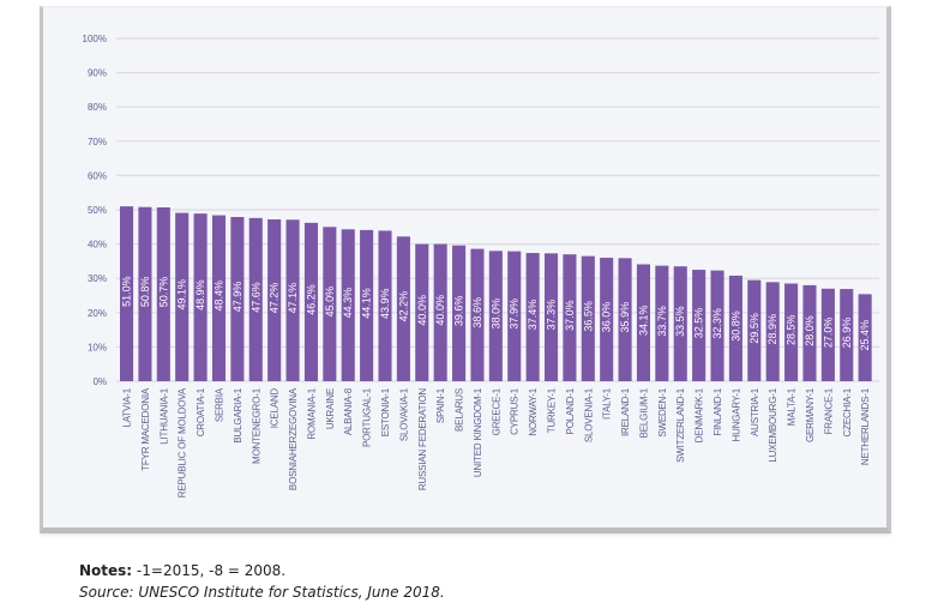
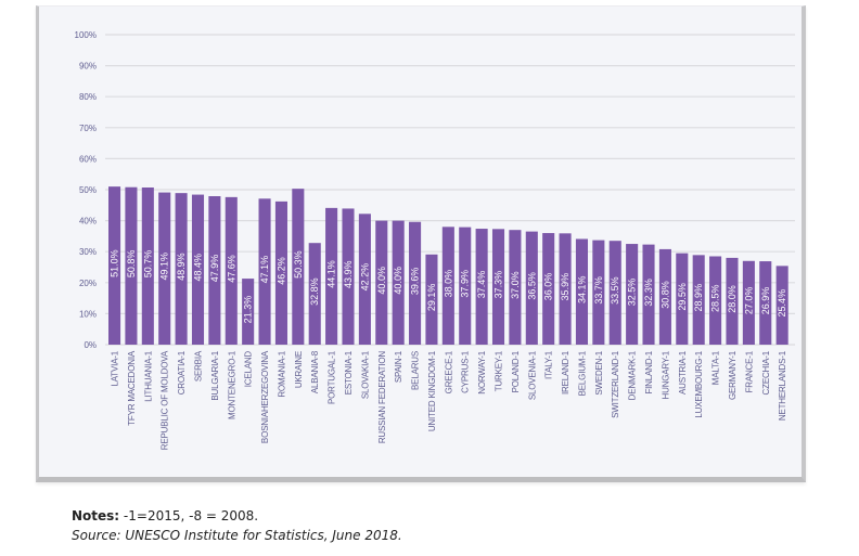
ICELAND: 47.2% -> 21.3%
UKRAINE: 45.0% -> 50.3%
ALBANIA-8: 44.3% -> 32.8%
UNITED KINGDOM-1: 38.6% -> 29.1%
